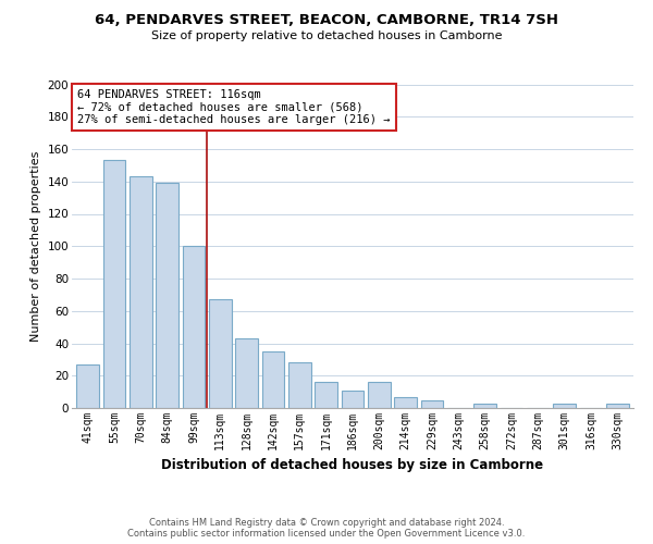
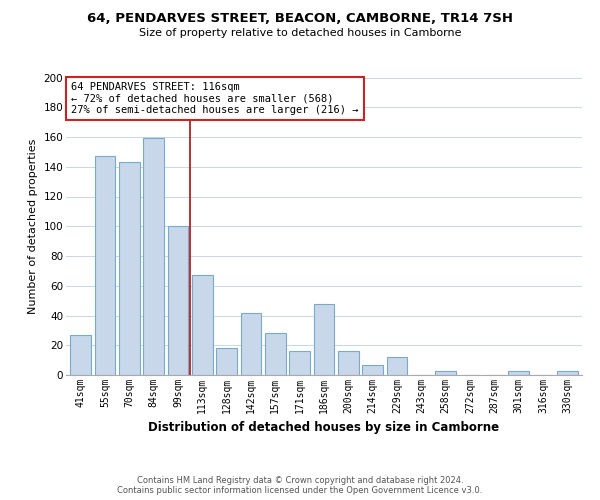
55sqm: 153 -> 147
84sqm: 139 -> 159
128sqm: 43 -> 18
142sqm: 35 -> 42
186sqm: 11 -> 48
229sqm: 5 -> 12
